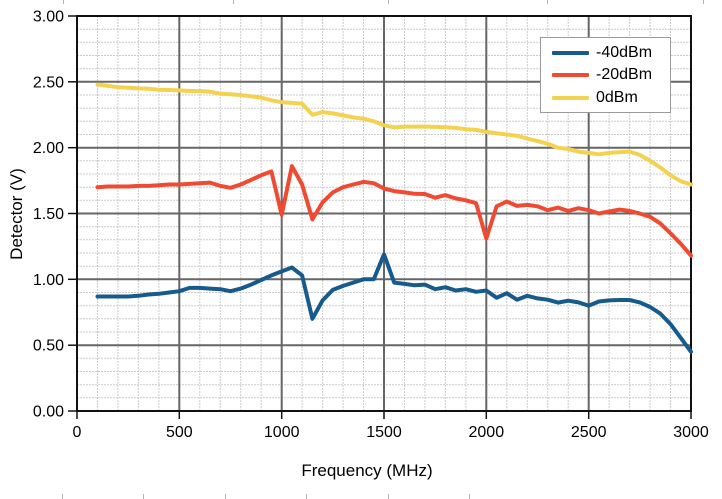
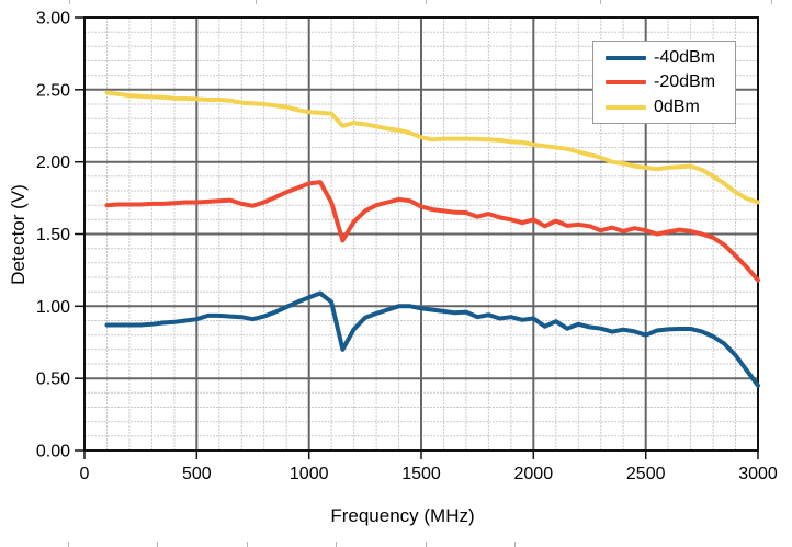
-20dBm/1000: 1.49 -> 1.85
-40dBm/1500: 1.19 -> 0.98
-20dBm/2000: 1.31 -> 1.60
